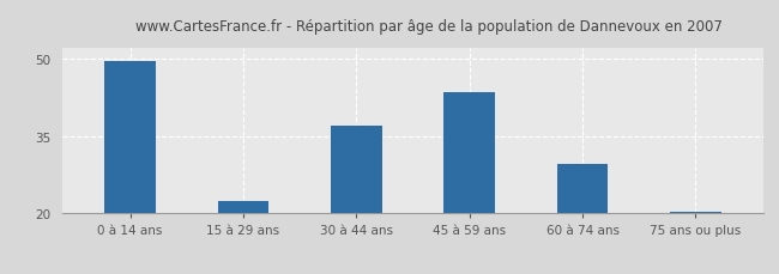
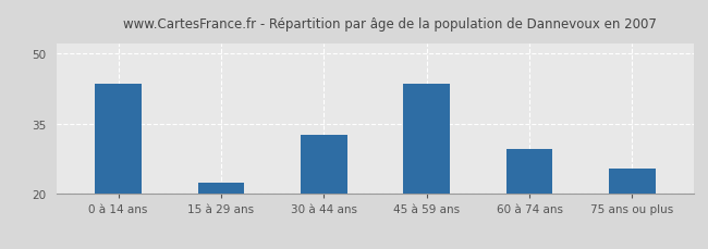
0 à 14 ans: 49.5 -> 43.5
30 à 44 ans: 37.0 -> 32.5
75 ans ou plus: 20.3 -> 25.5
